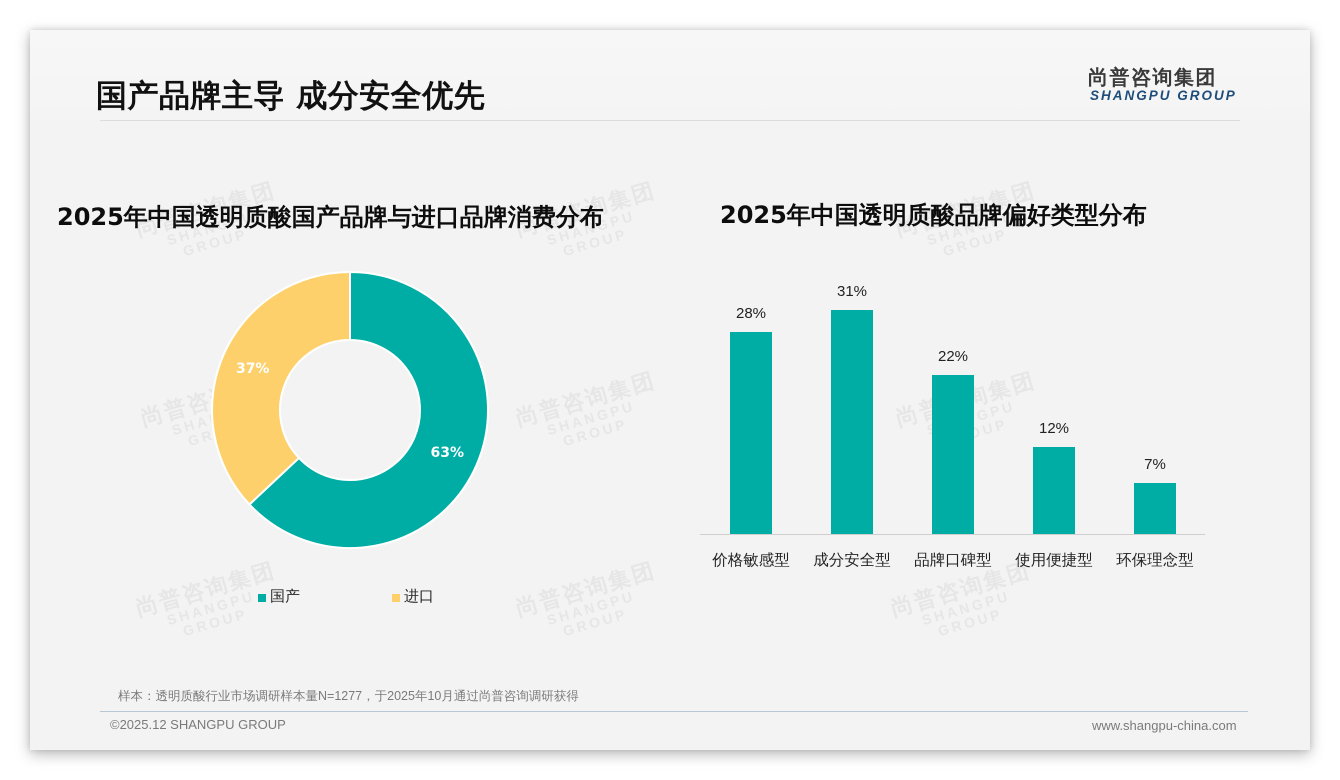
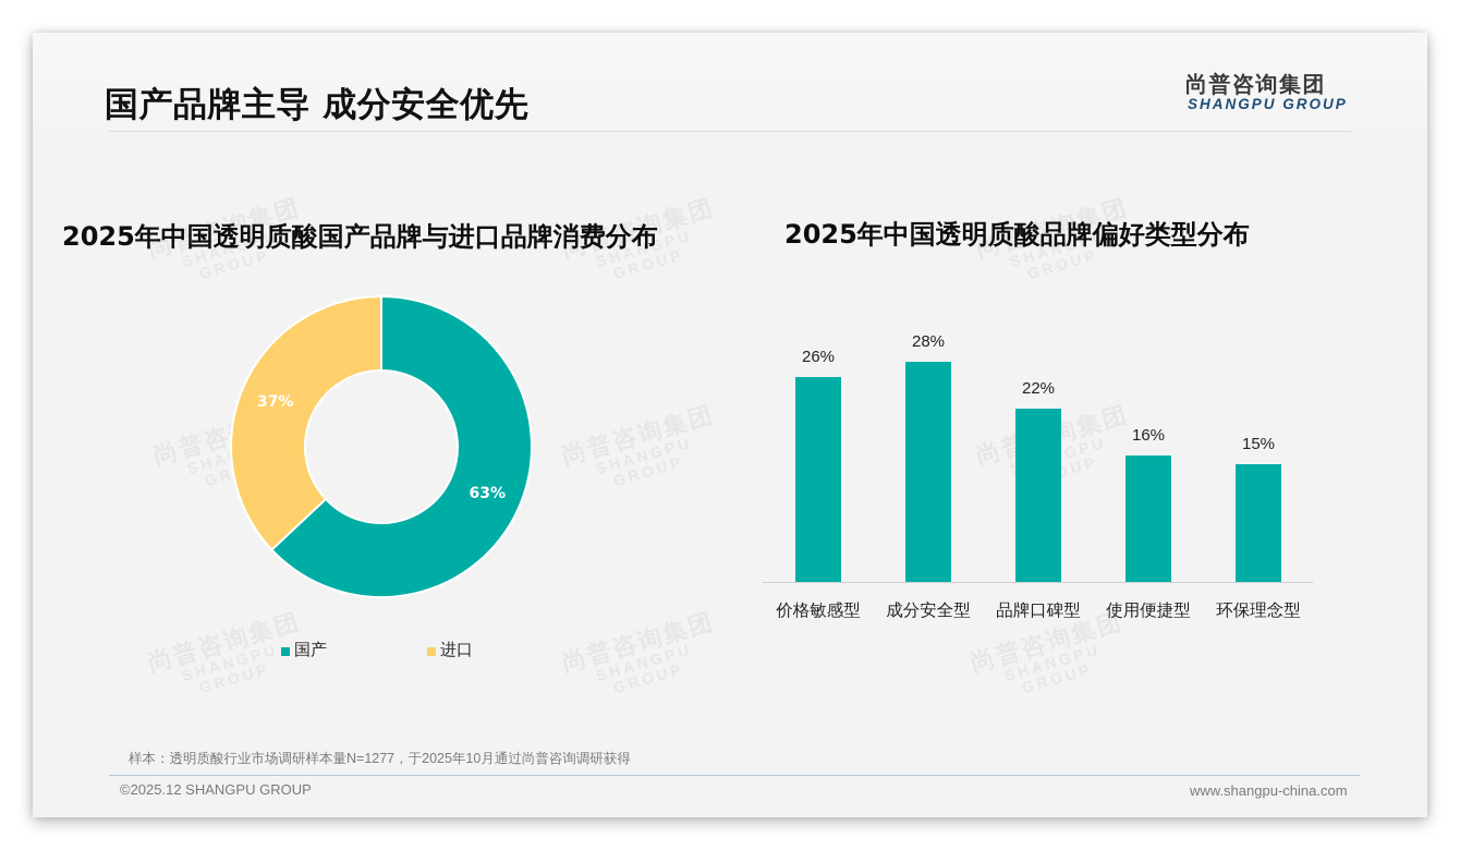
2025年中国透明质酸品牌偏好类型分布/价格敏感型: 28% -> 26%
2025年中国透明质酸品牌偏好类型分布/成分安全型: 31% -> 28%
2025年中国透明质酸品牌偏好类型分布/使用便捷型: 12% -> 16%
2025年中国透明质酸品牌偏好类型分布/环保理念型: 7% -> 15%
